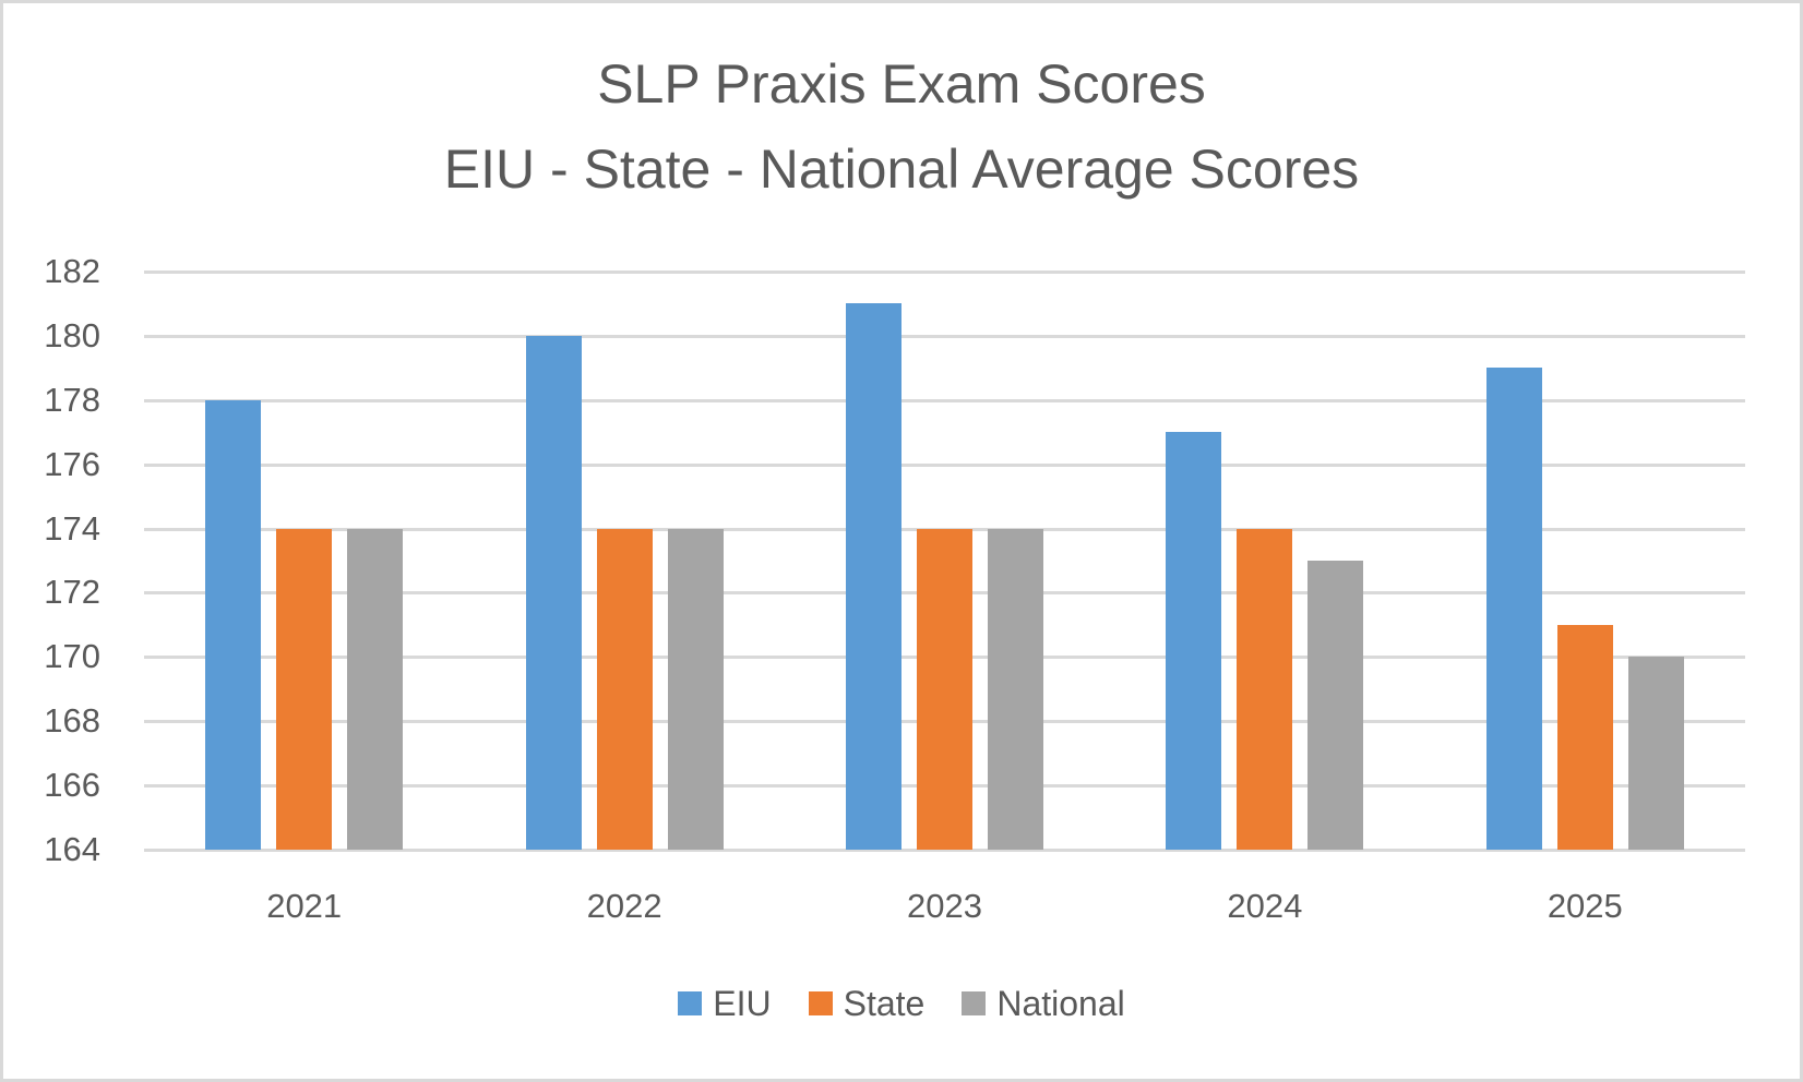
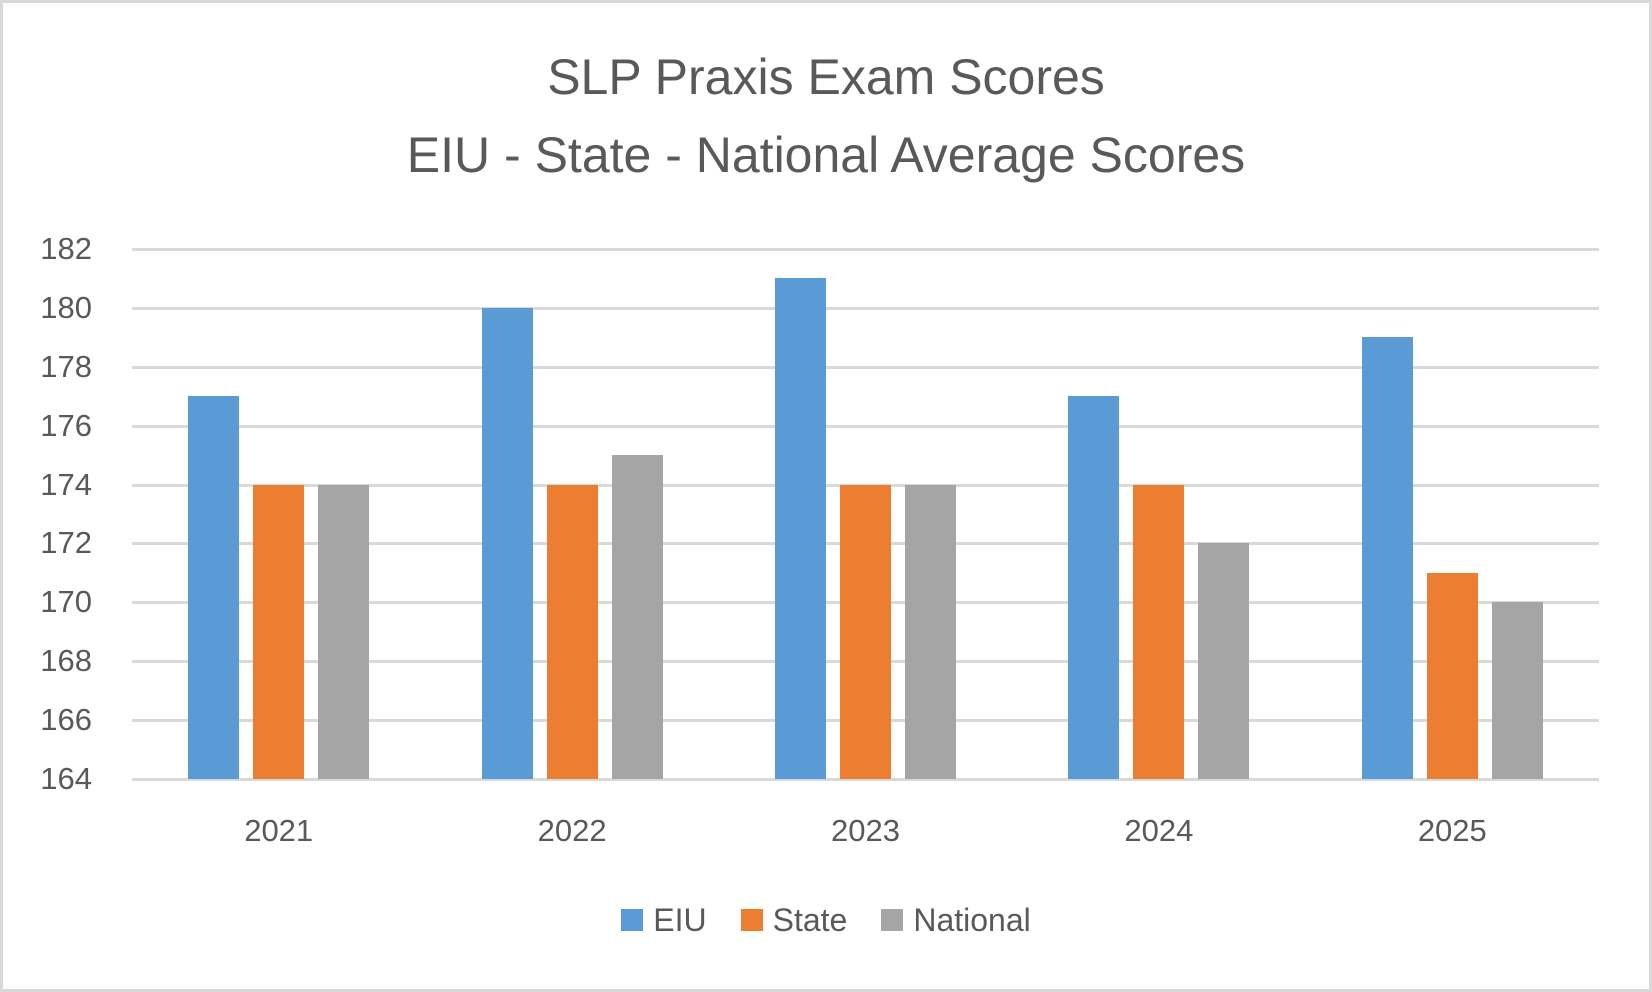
EIU/2021: 178 -> 177
National/2022: 174 -> 175
National/2024: 173 -> 172
